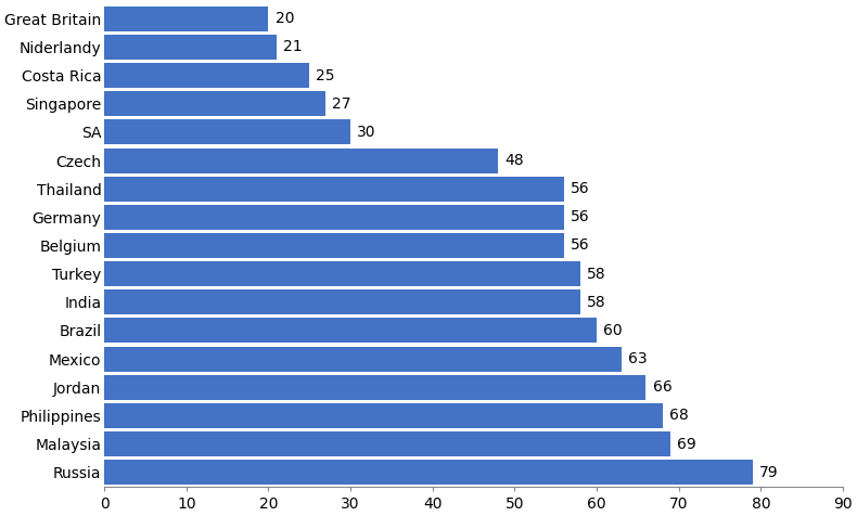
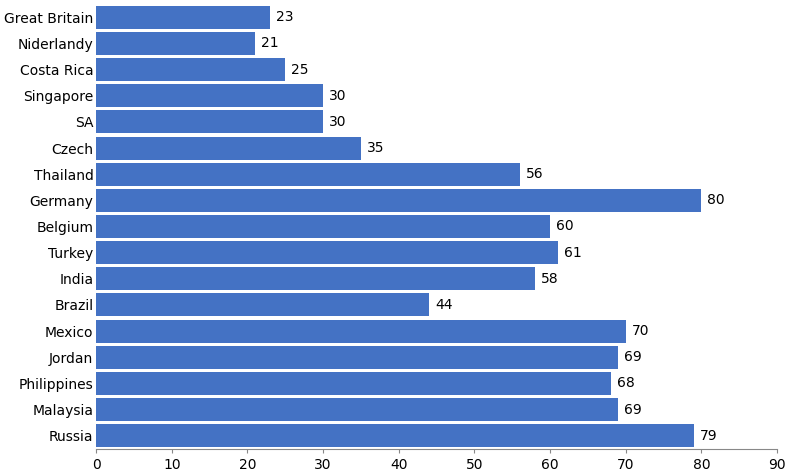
Great Britain: 20 -> 23
Singapore: 27 -> 30
Czech: 48 -> 35
Germany: 56 -> 80
Belgium: 56 -> 60
Turkey: 58 -> 61
Brazil: 60 -> 44
Mexico: 63 -> 70
Jordan: 66 -> 69
